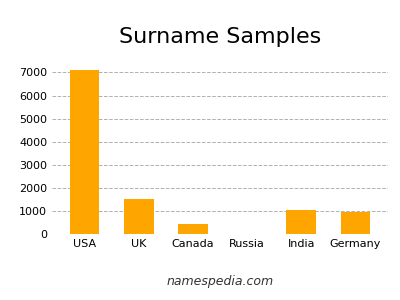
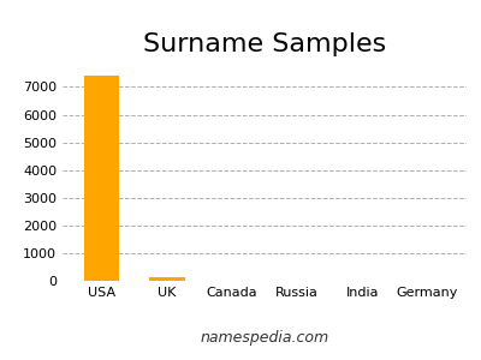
USA: 7100 -> 7400
UK: 1500 -> 150
Canada: 450 -> 20
India: 1050 -> 0
Germany: 950 -> 0
